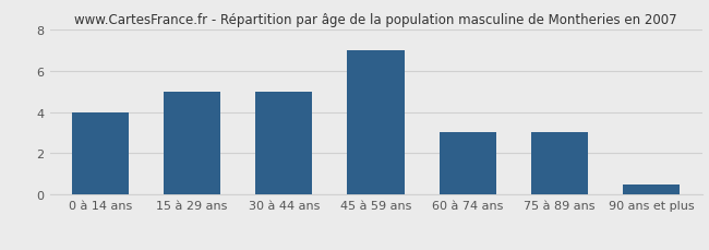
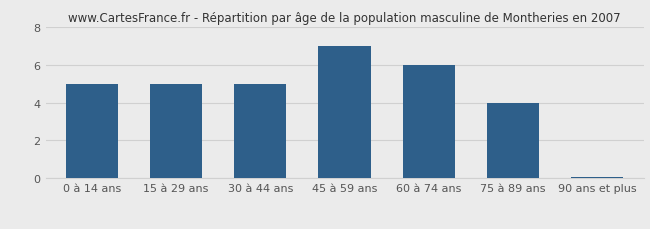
0 à 14 ans: 4.0 -> 5.0
60 à 74 ans: 3.0 -> 6.0
75 à 89 ans: 3.0 -> 4.0
90 ans et plus: 0.5 -> 0.1
